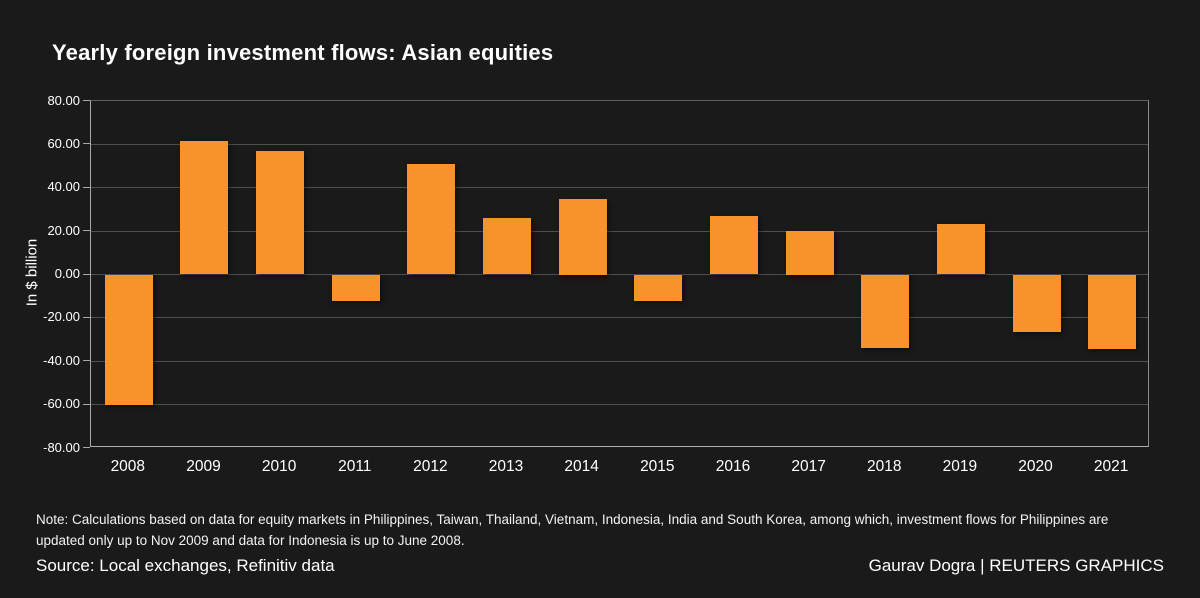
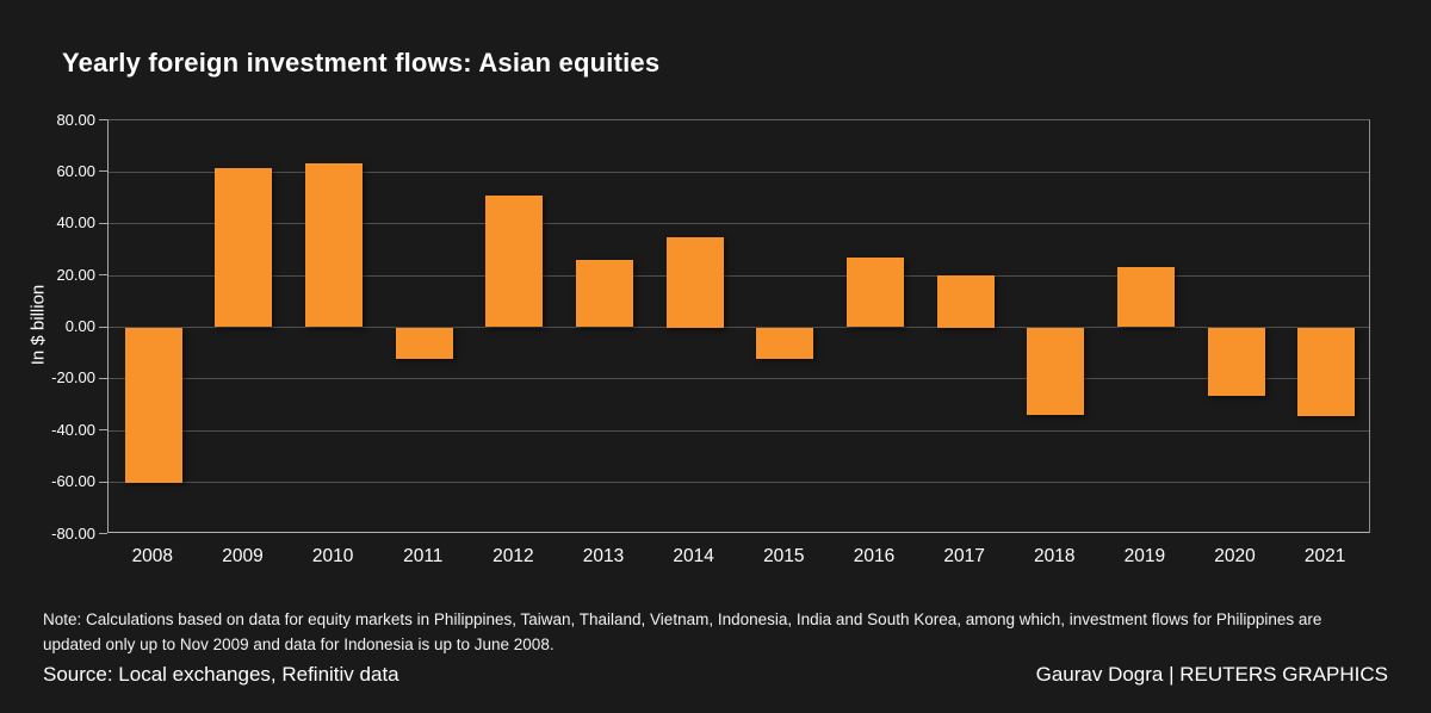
2010: 57 -> 64
